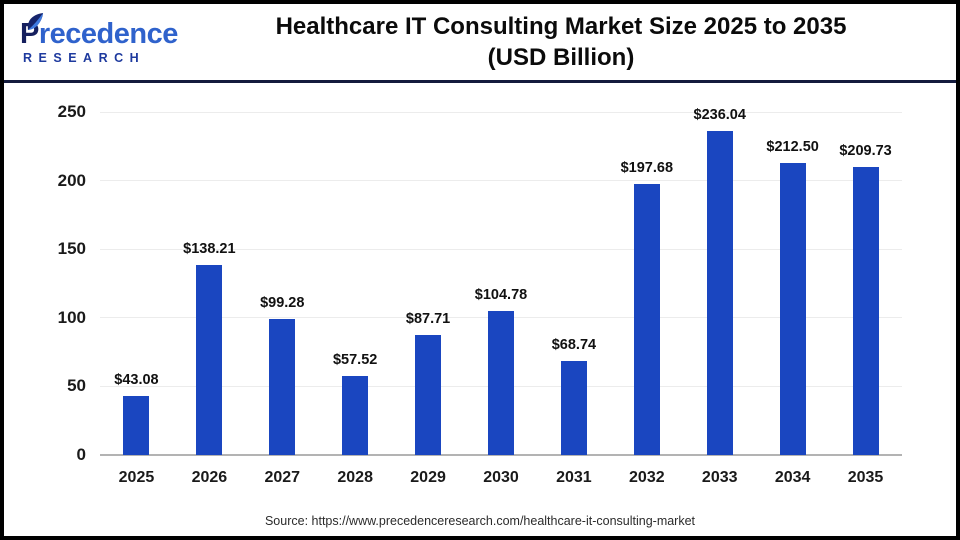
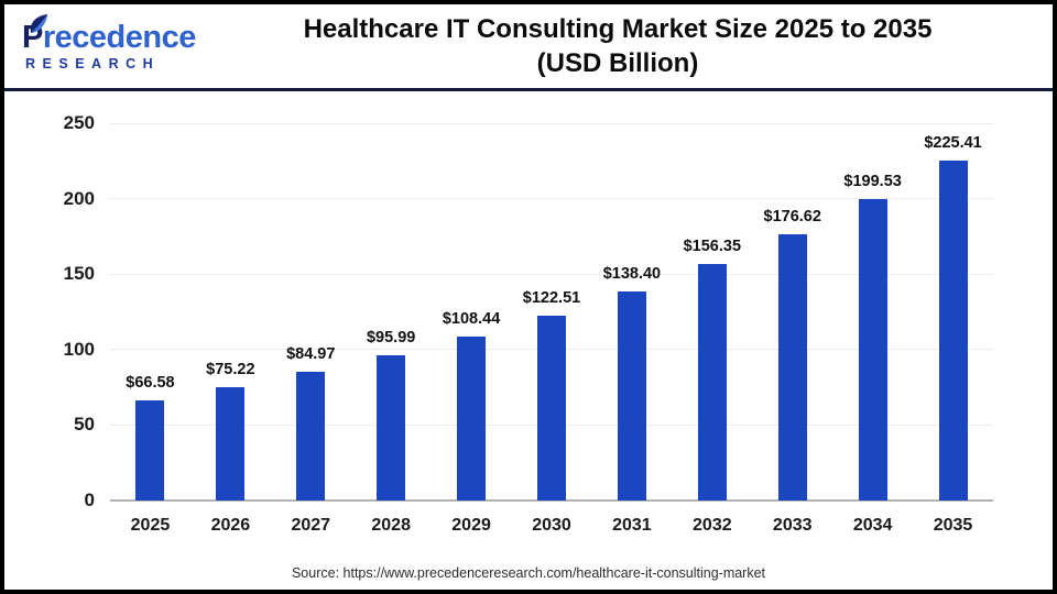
2025: $43.08 -> $66.58
2026: $138.21 -> $75.22
2027: $99.28 -> $84.97
2028: $57.52 -> $95.99
2029: $87.71 -> $108.44
2030: $104.78 -> $122.51
2031: $68.74 -> $138.40
2032: $197.68 -> $156.35
2033: $236.04 -> $176.62
2034: $212.50 -> $199.53
2035: $209.73 -> $225.41
